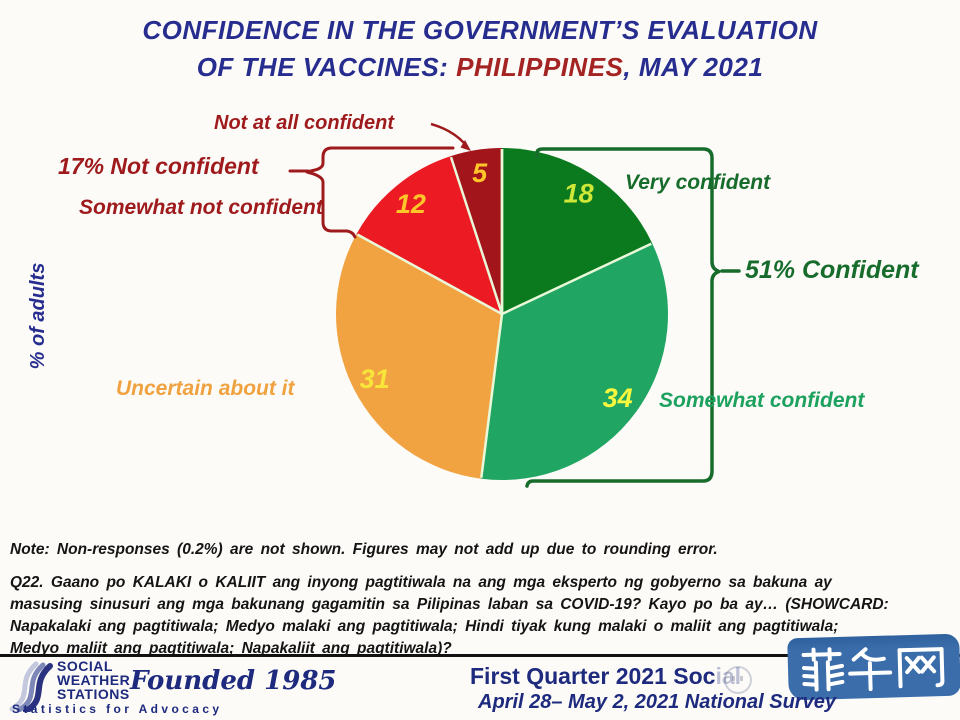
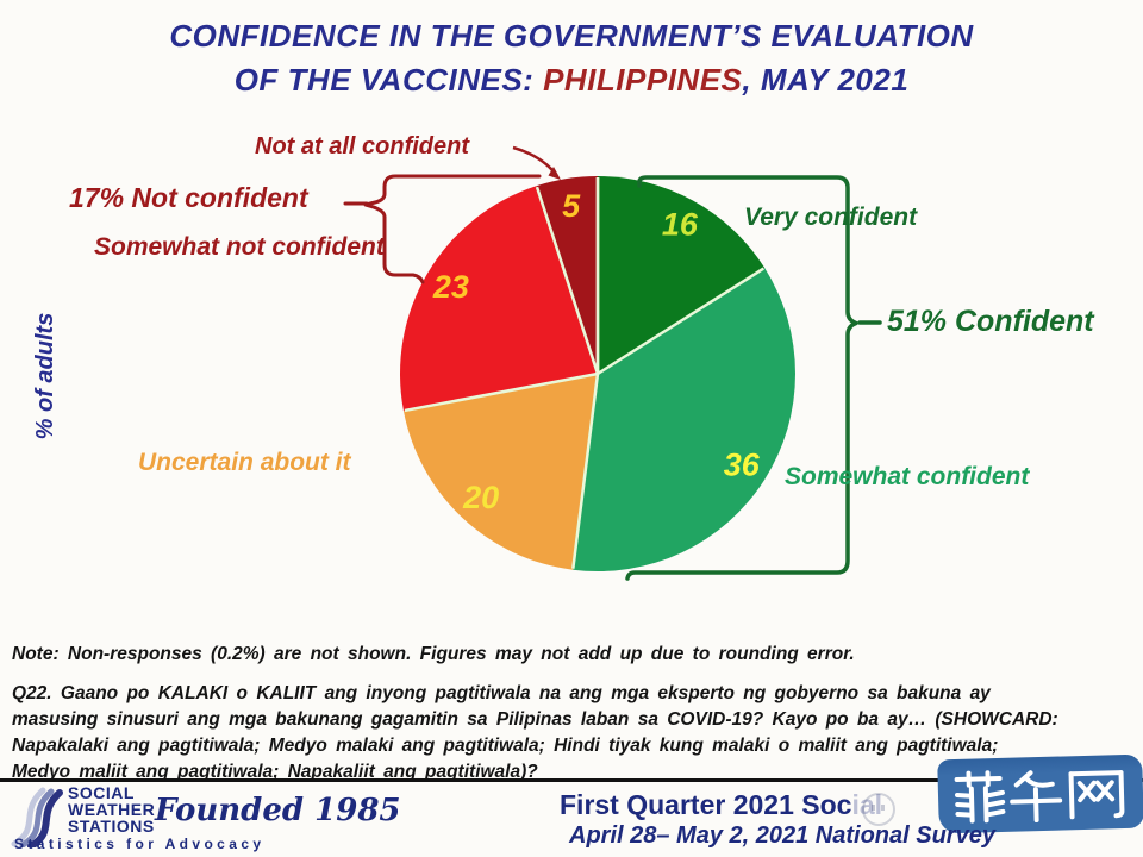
Very confident: 18 -> 16
Somewhat confident: 34 -> 36
Uncertain about it: 31 -> 20
Somewhat not confident: 12 -> 23
